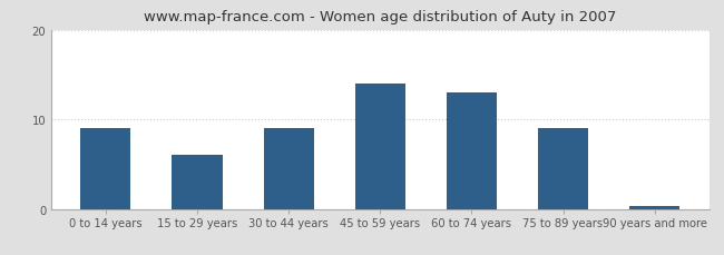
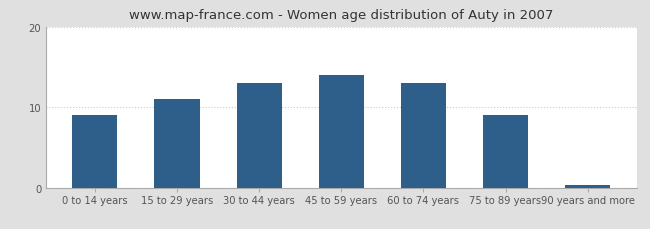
15 to 29 years: 6.0 -> 11.0
30 to 44 years: 9.0 -> 13.0
